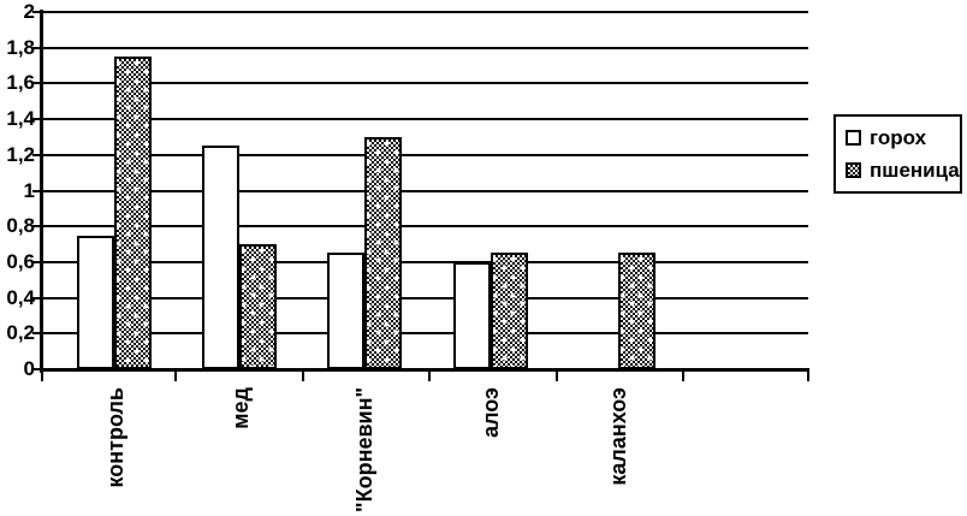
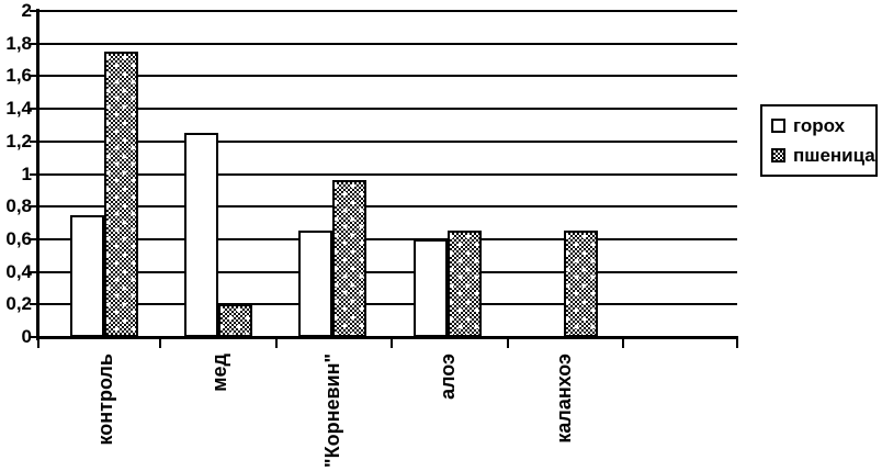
пшеница/мед: 0.70 -> 0.20
пшеница/"Корневин": 1.30 -> 0.96
